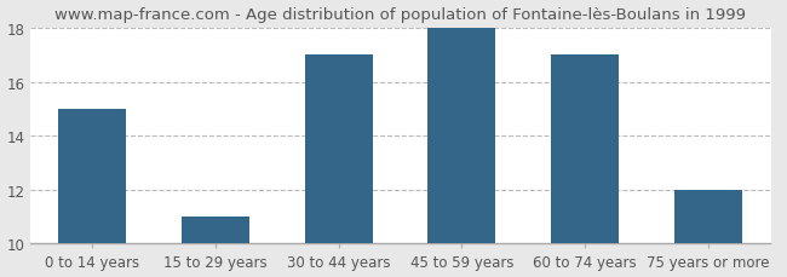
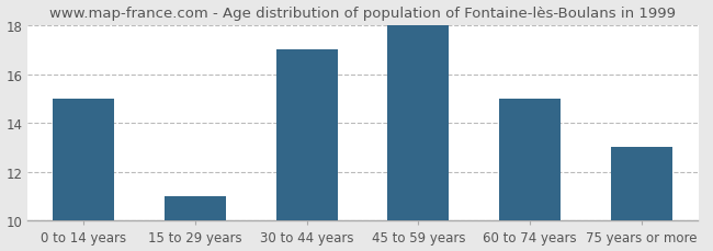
60 to 74 years: 17 -> 15
75 years or more: 12 -> 13
